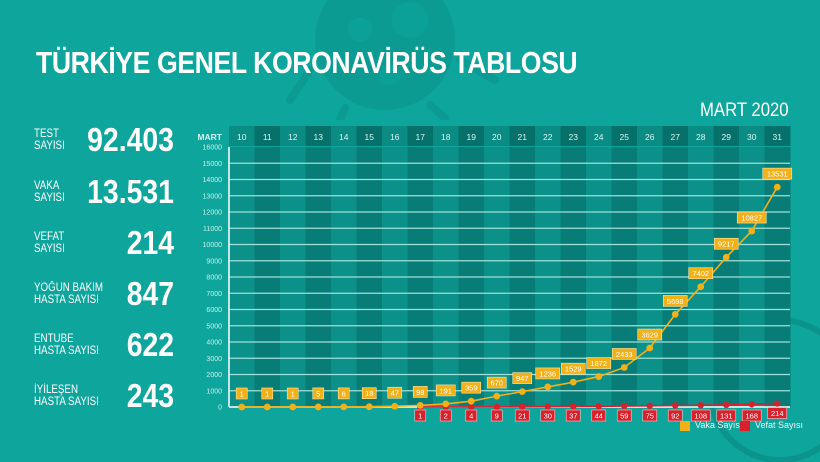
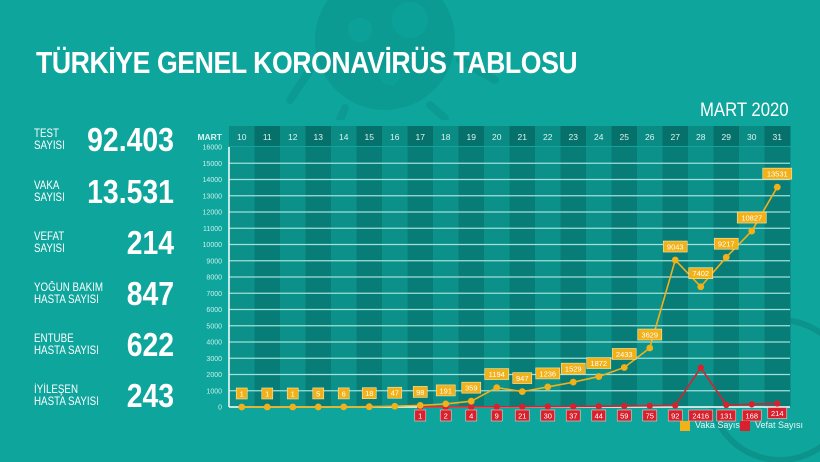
Vaka Sayısı/20: 670 -> 1194
Vaka Sayısı/27: 5698 -> 9043
Vefat Sayısı/28: 108 -> 2416
